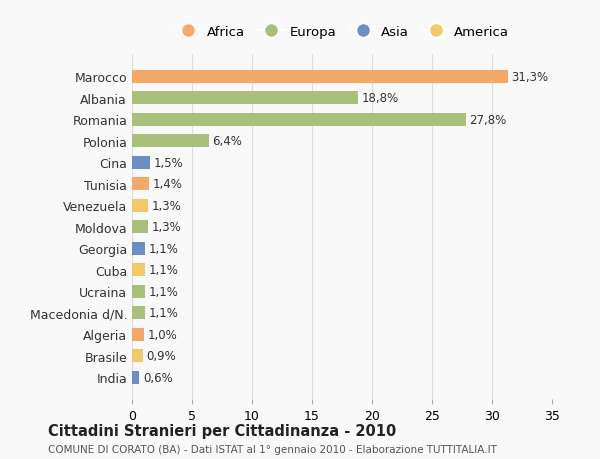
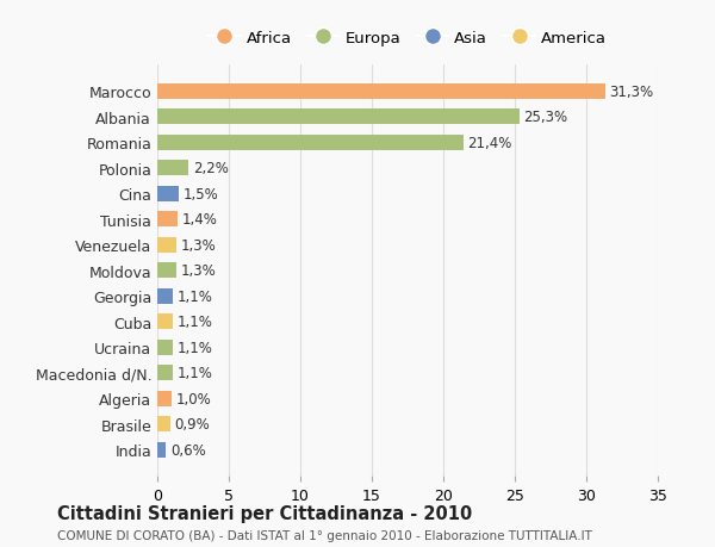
Albania: 18,8% -> 25,3%
Romania: 27,8% -> 21,4%
Polonia: 6,4% -> 2,2%
